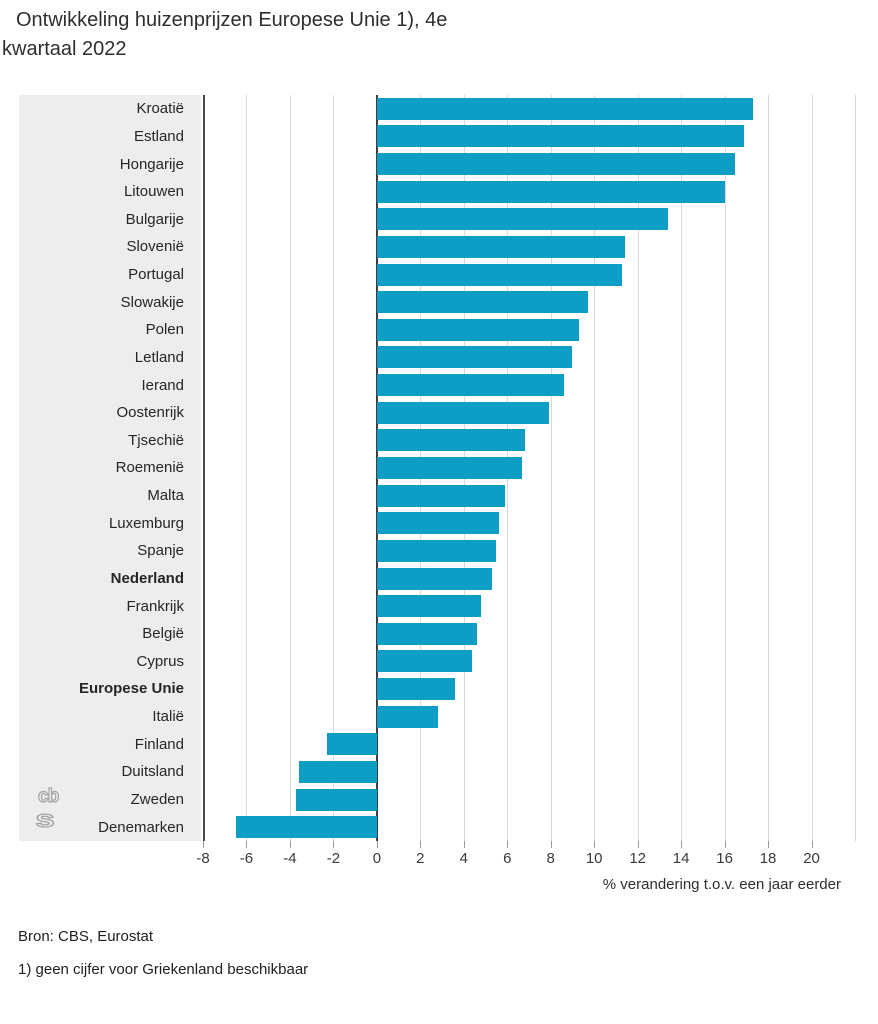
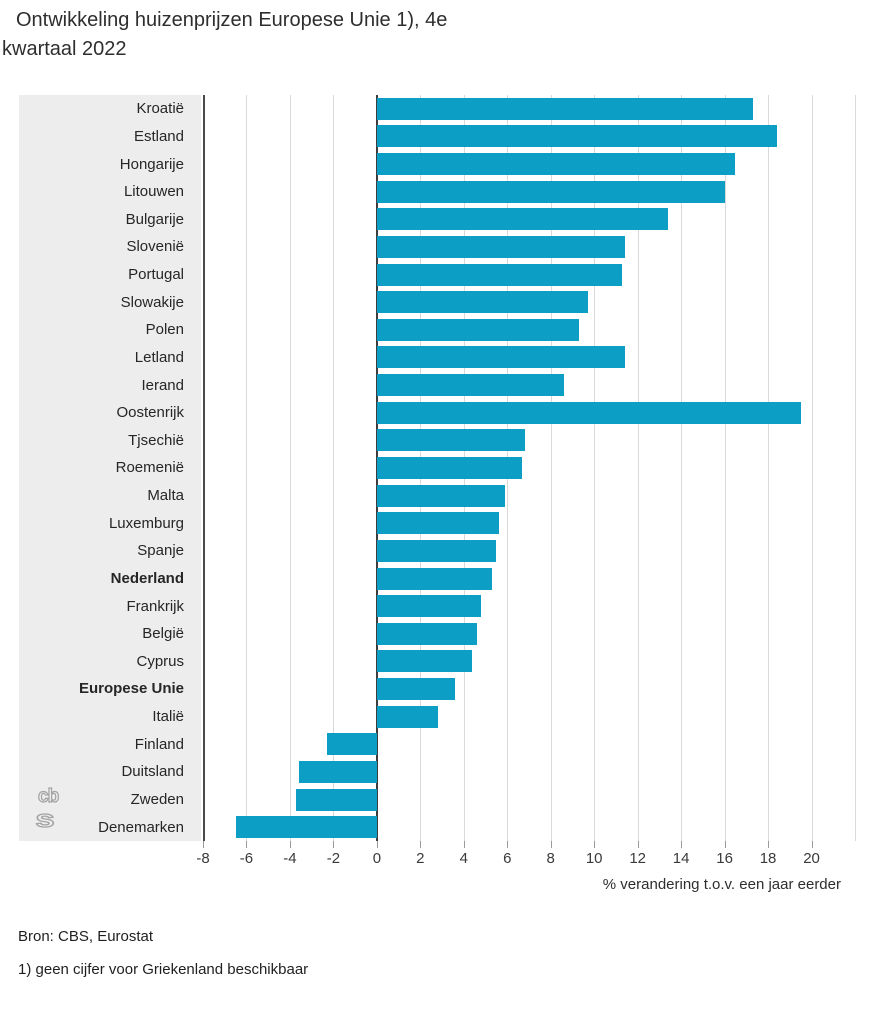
Estland: 16.9 -> 18.4
Letland: 9.0 -> 11.4
Oostenrijk: 7.9 -> 19.5
